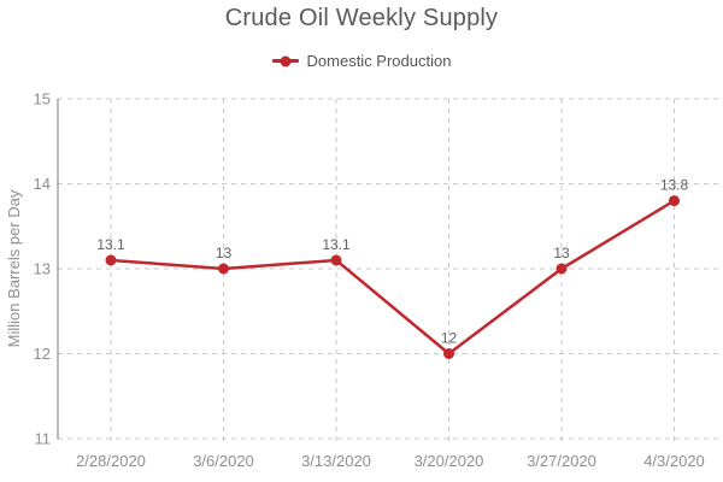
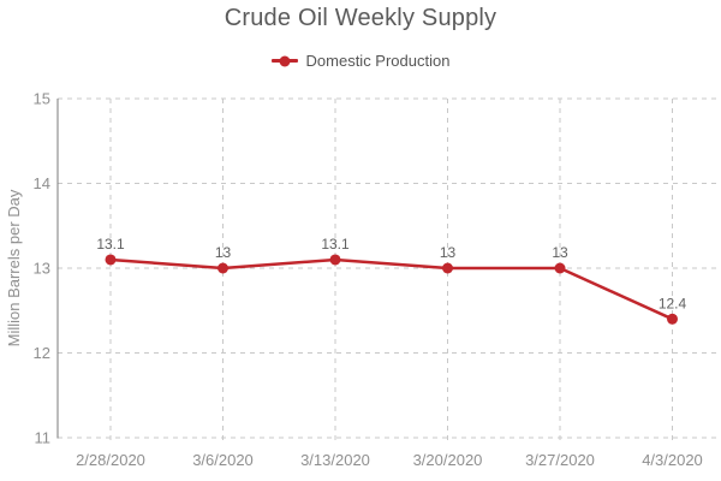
3/20/2020: 12 -> 13
4/3/2020: 13.8 -> 12.4
